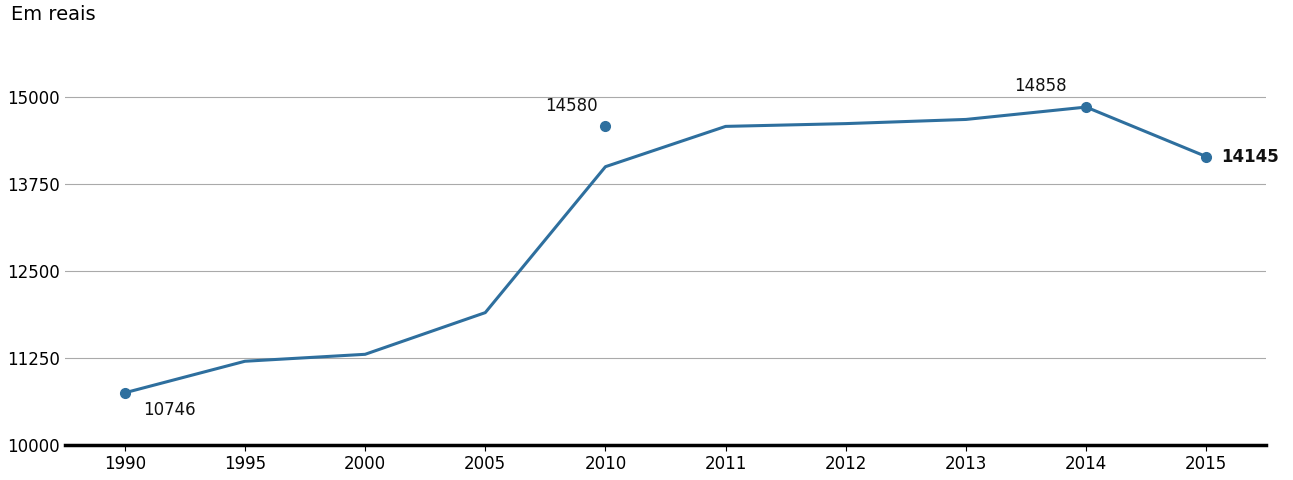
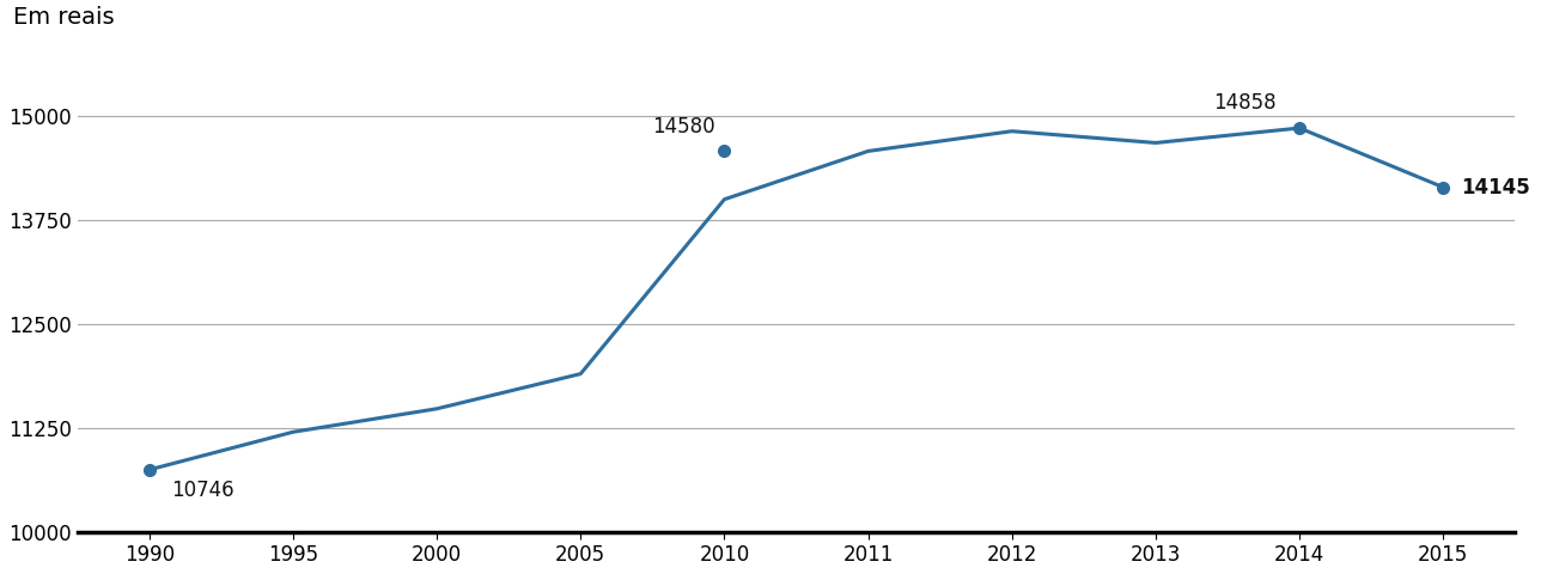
2000: 11300 -> 11480
2012: 14620 -> 14820
